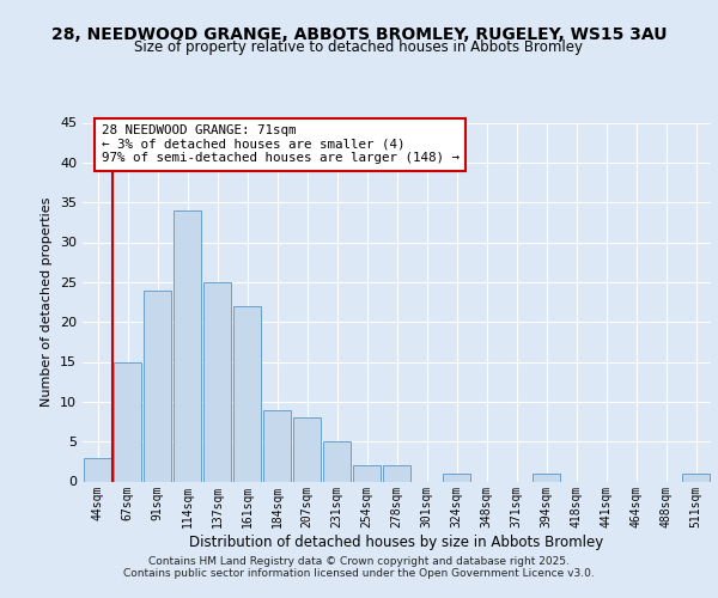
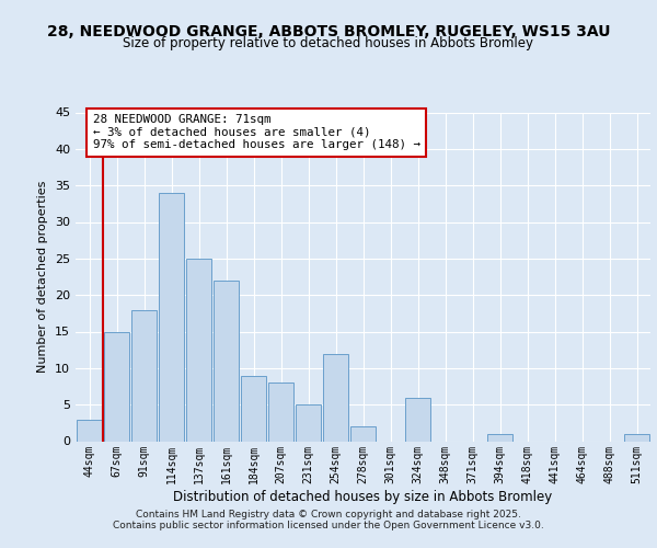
91sqm: 24 -> 18
254sqm: 2 -> 12
324sqm: 1 -> 6
